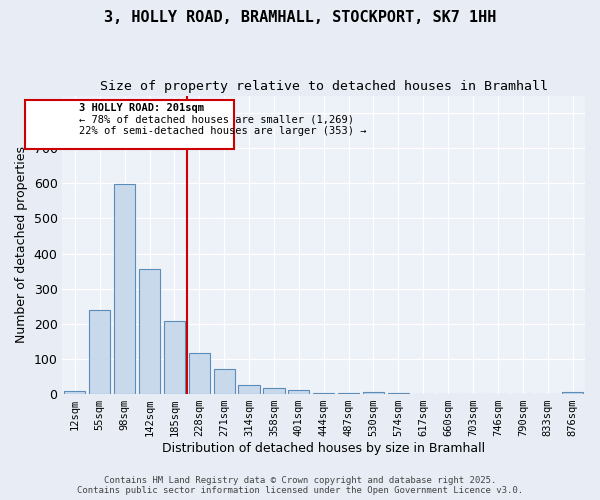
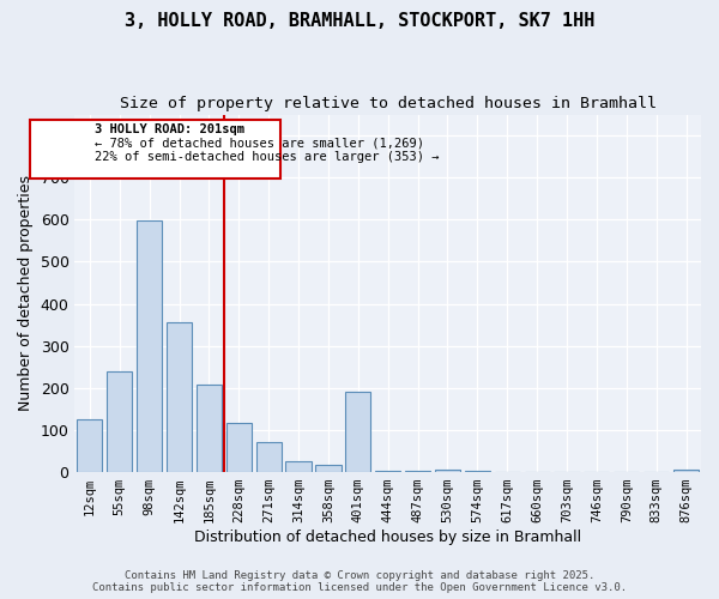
12sqm: 8 -> 125
401sqm: 12 -> 190
